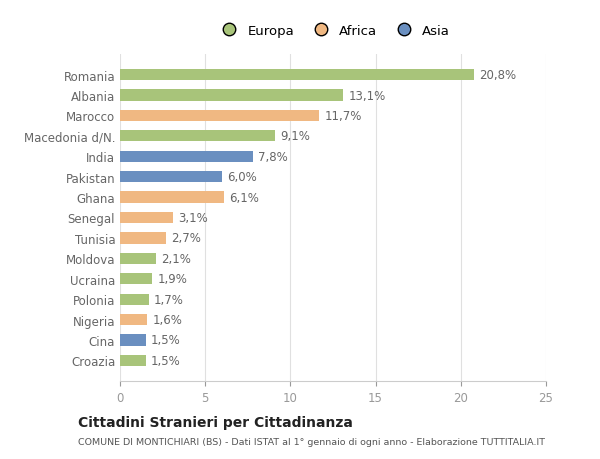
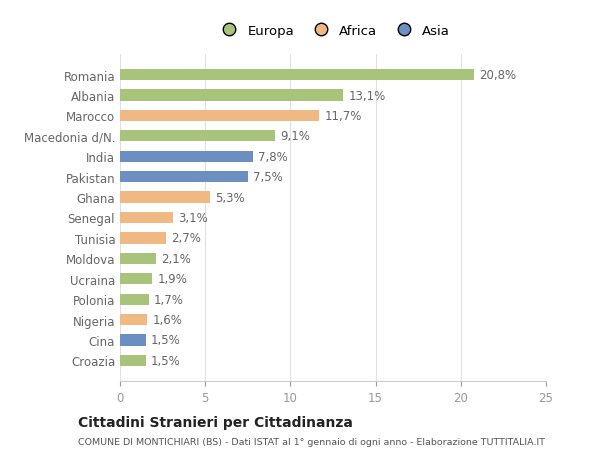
Pakistan: 6,0% -> 7,5%
Ghana: 6,1% -> 5,3%
